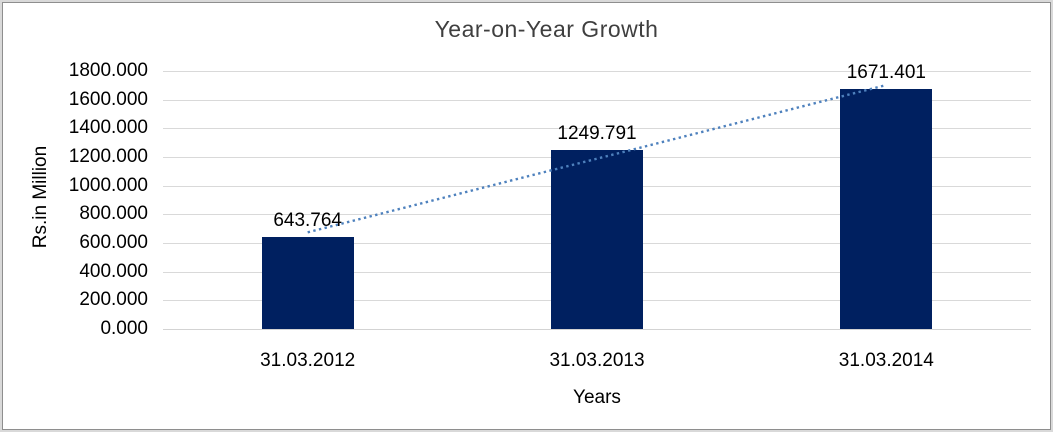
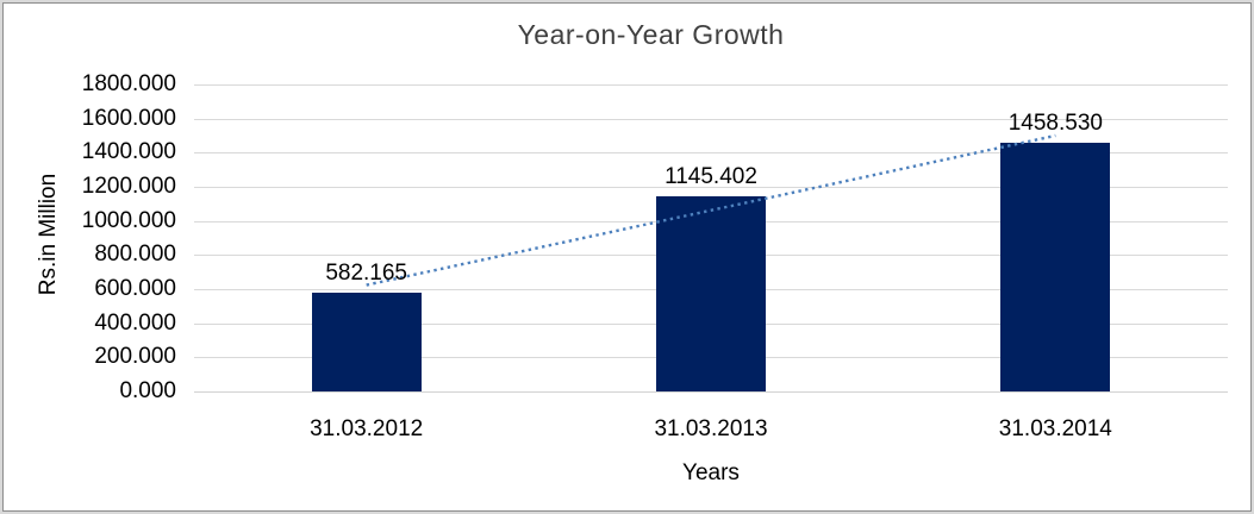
31.03.2012: 643.764 -> 582.165
31.03.2013: 1249.791 -> 1145.402
31.03.2014: 1671.401 -> 1458.530
